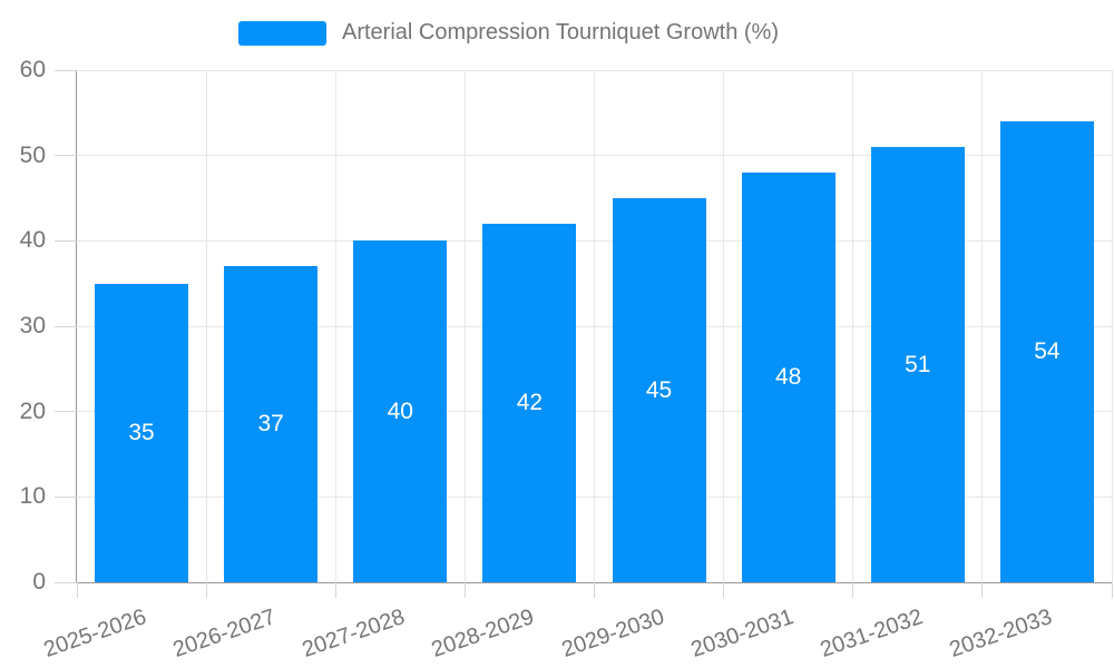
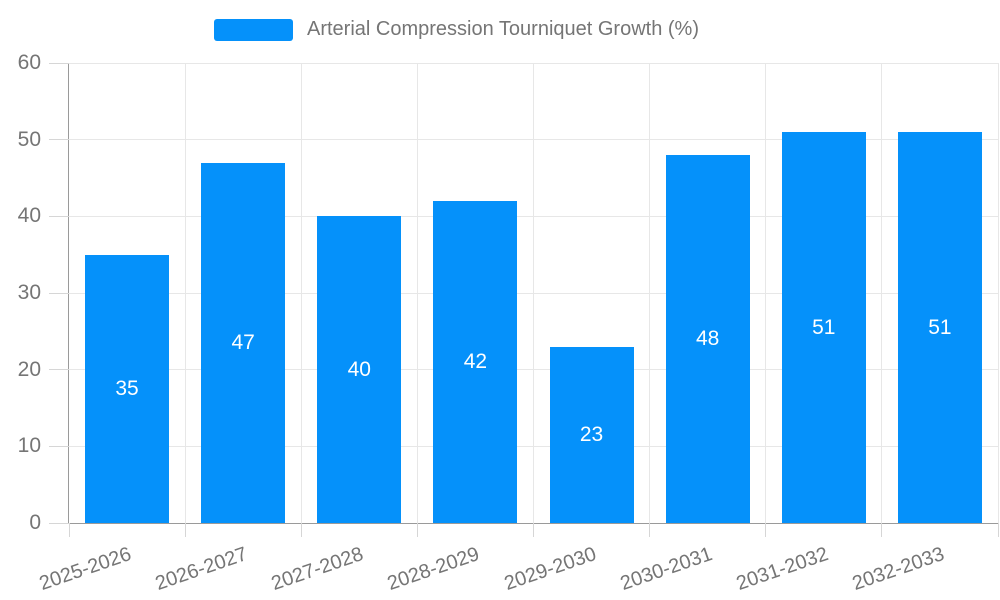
2026-2027: 37 -> 47
2029-2030: 45 -> 23
2032-2033: 54 -> 51
